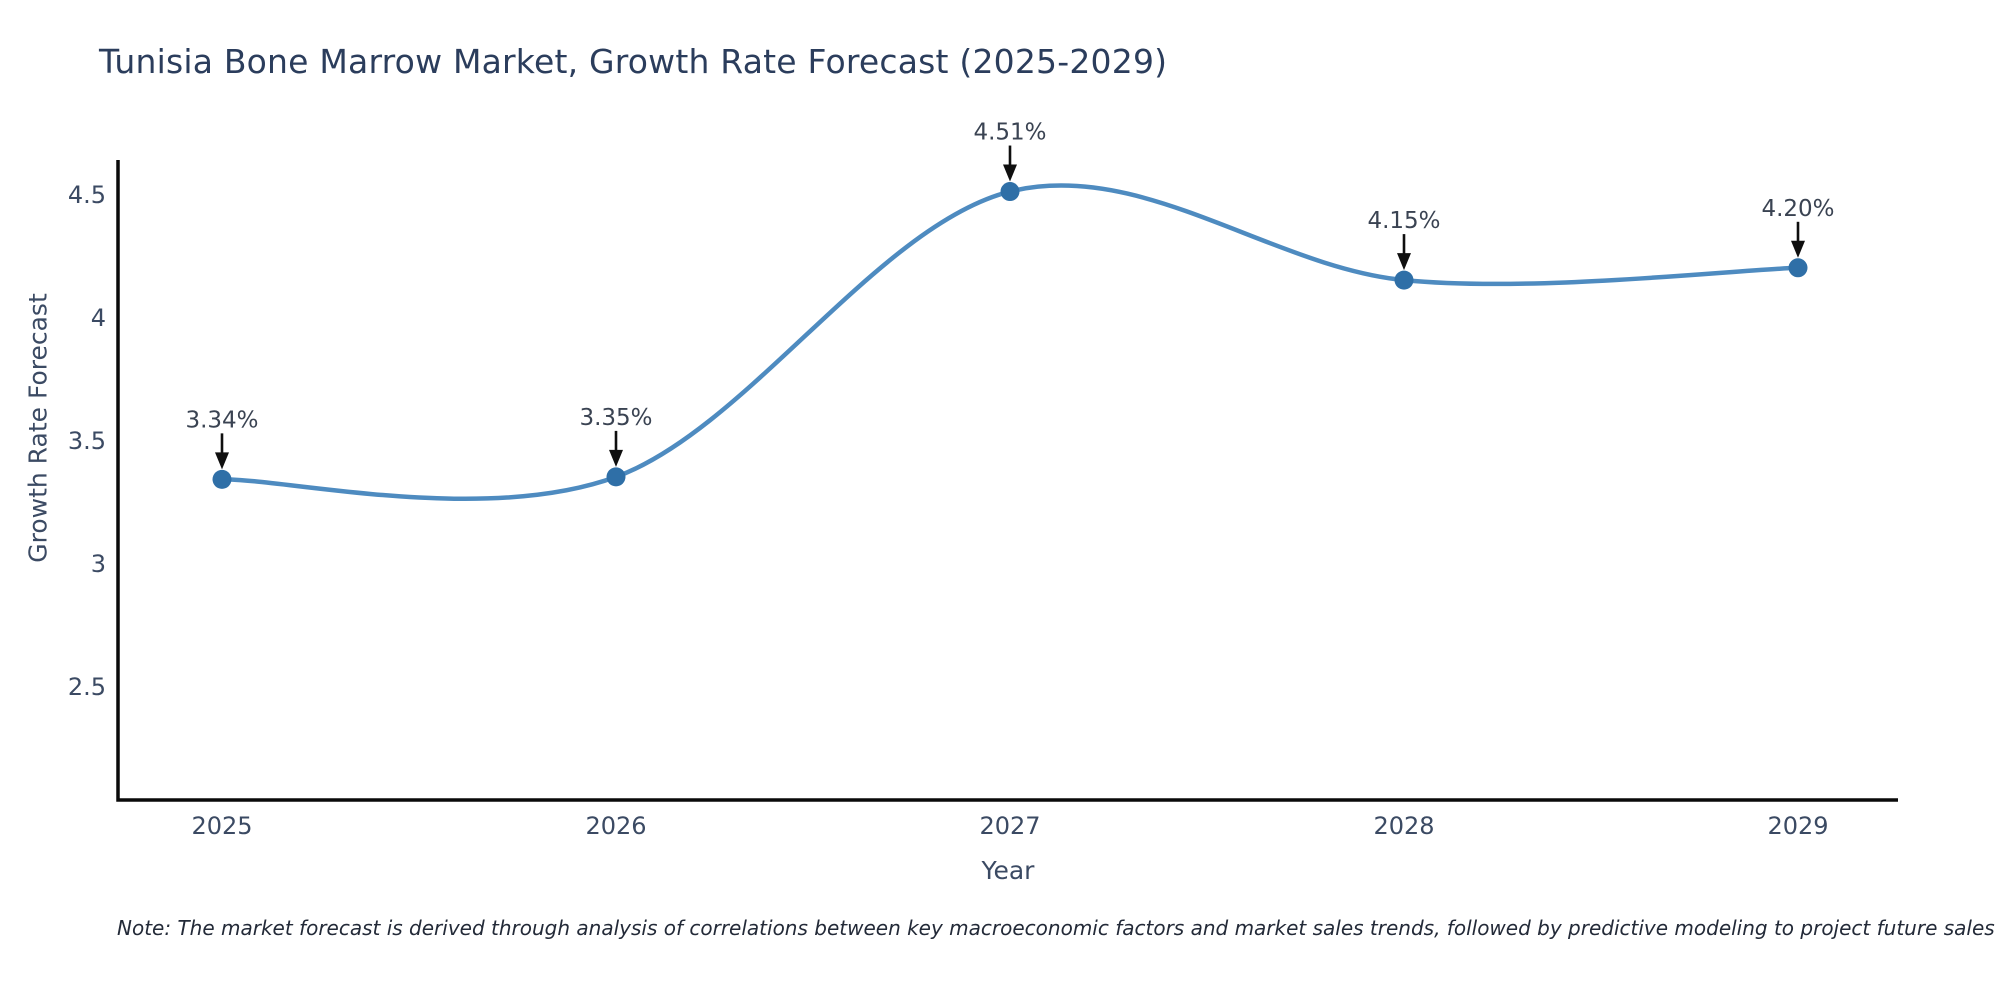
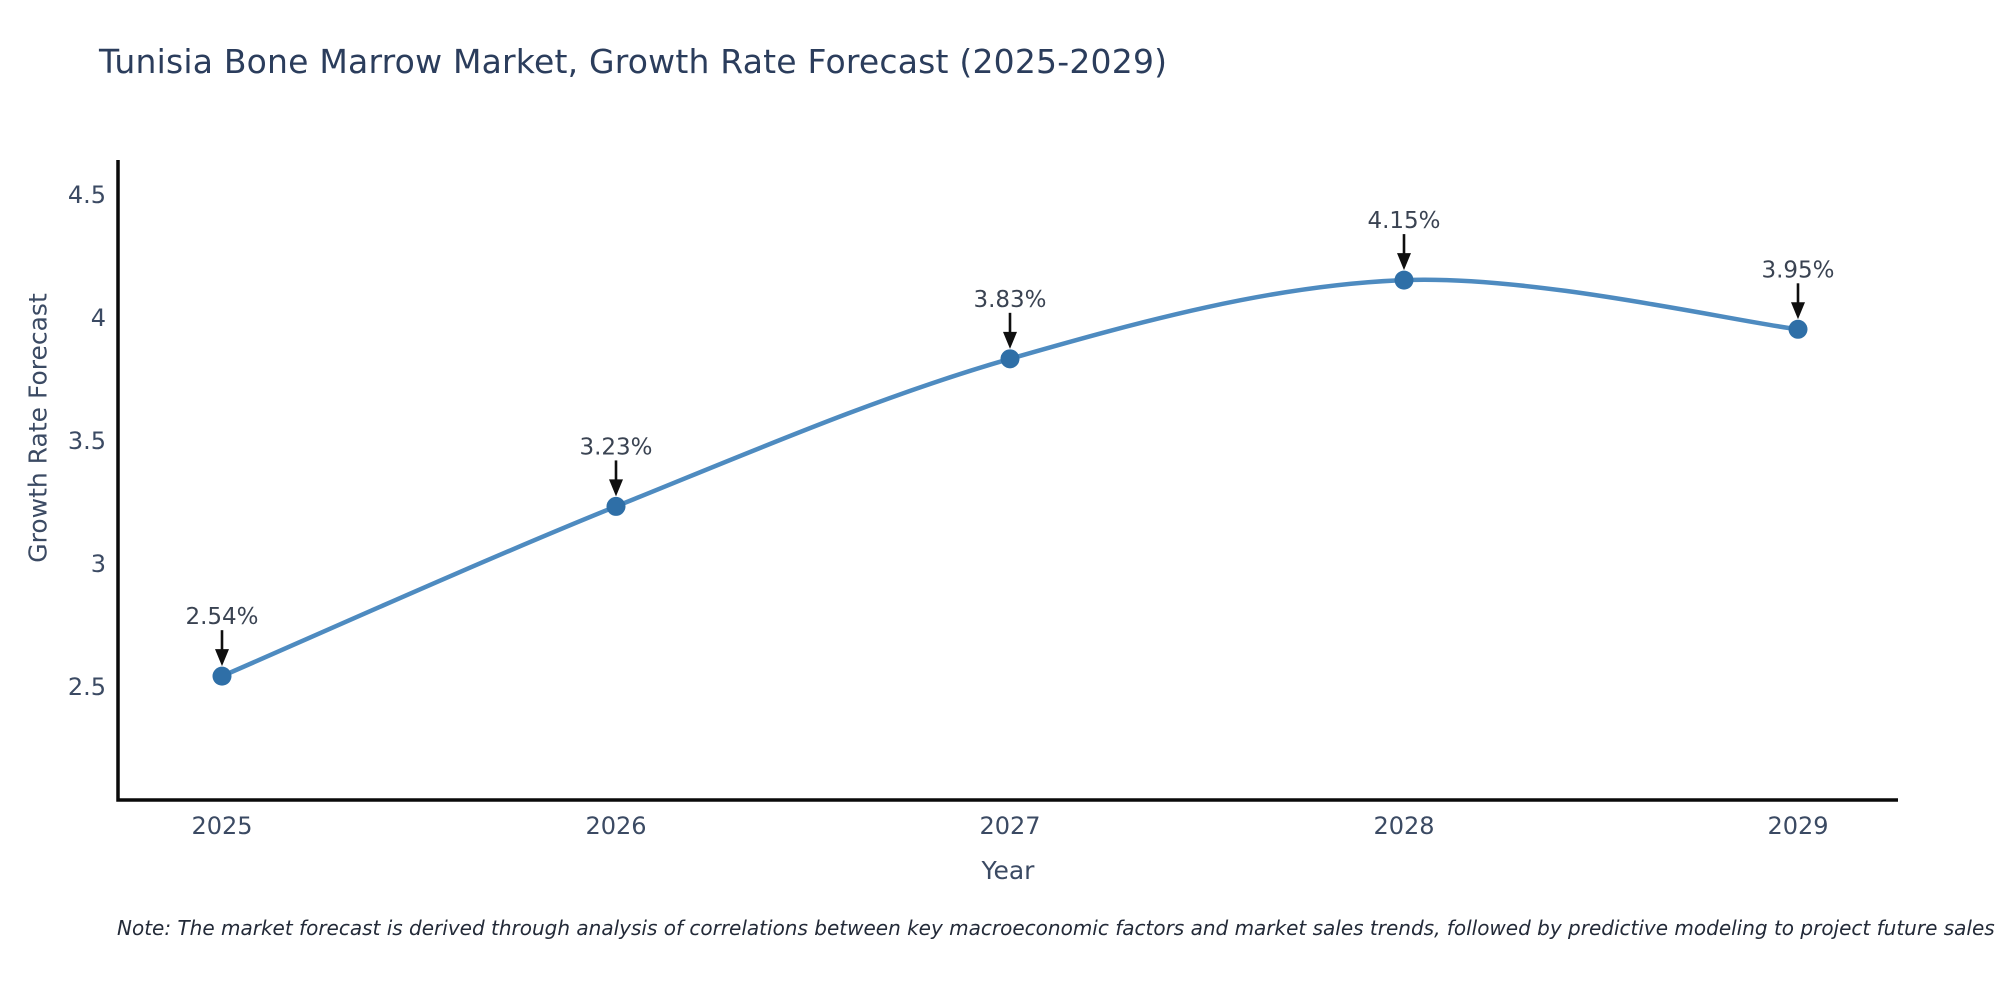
2025: 3.34% -> 2.54%
2026: 3.35% -> 3.23%
2027: 4.51% -> 3.83%
2029: 4.20% -> 3.95%
